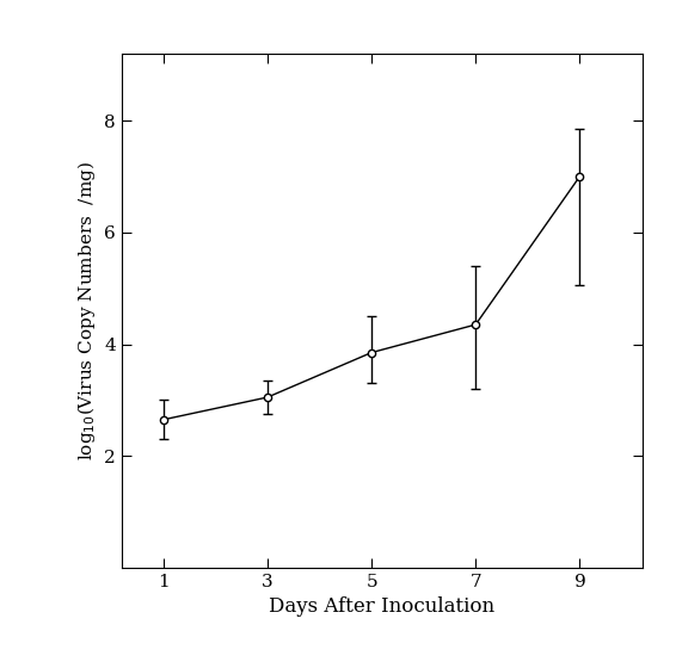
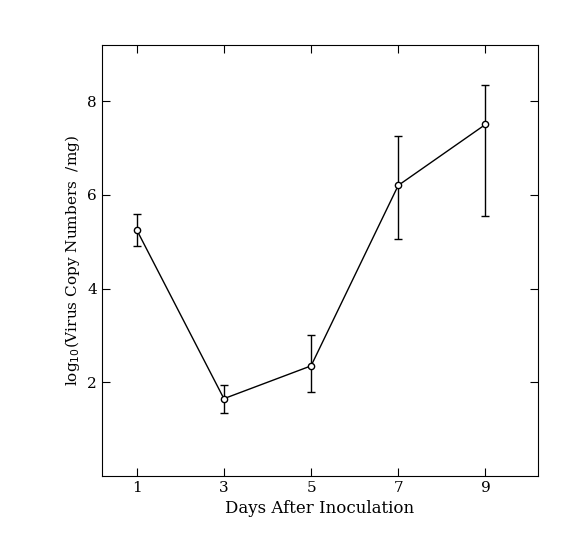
1: 2.65 -> 5.25
3: 3.05 -> 1.65
5: 3.85 -> 2.35
7: 4.35 -> 6.20
9: 7.00 -> 7.50
